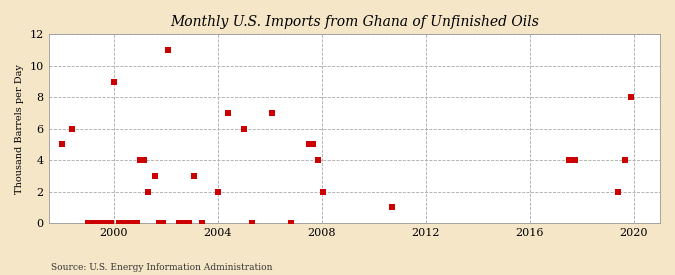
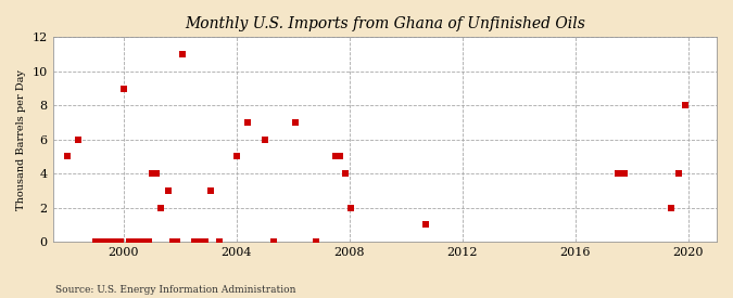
2004: 2 -> 5
